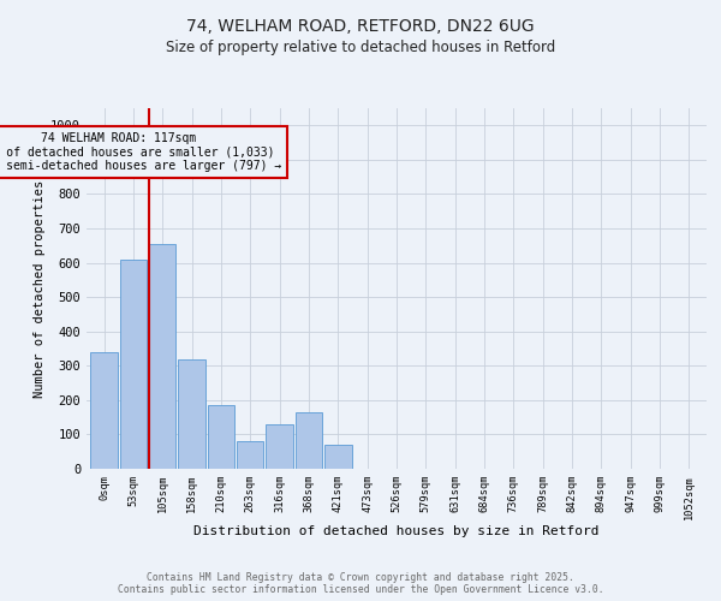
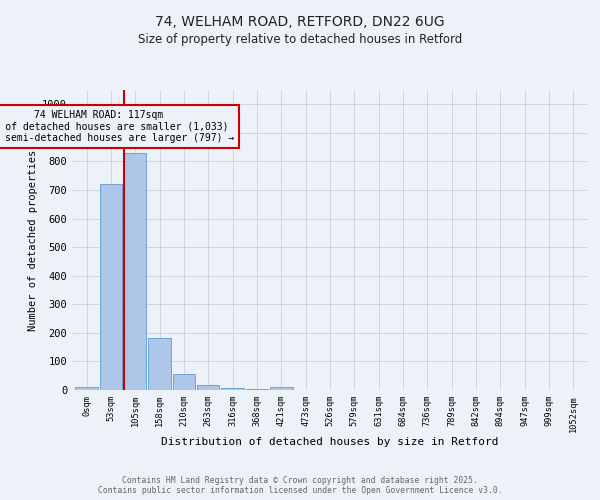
0sqm: 340 -> 12
53sqm: 610 -> 720
105sqm: 655 -> 830
158sqm: 320 -> 182
210sqm: 185 -> 57
263sqm: 80 -> 18
316sqm: 130 -> 8
368sqm: 165 -> 5
421sqm: 70 -> 10
